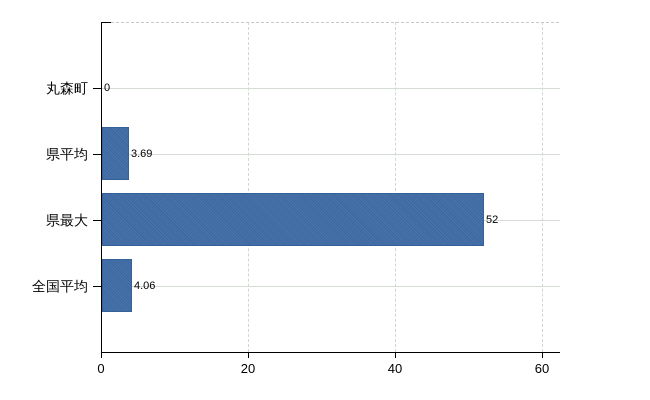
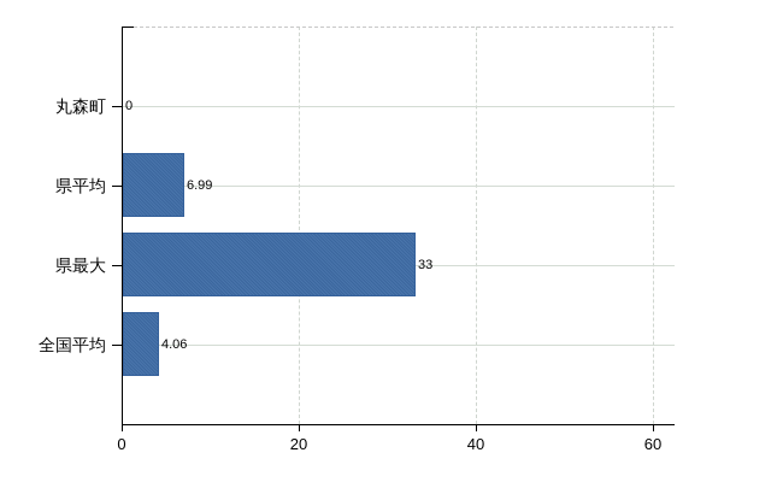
県平均: 3.69 -> 6.99
県最大: 52 -> 33
